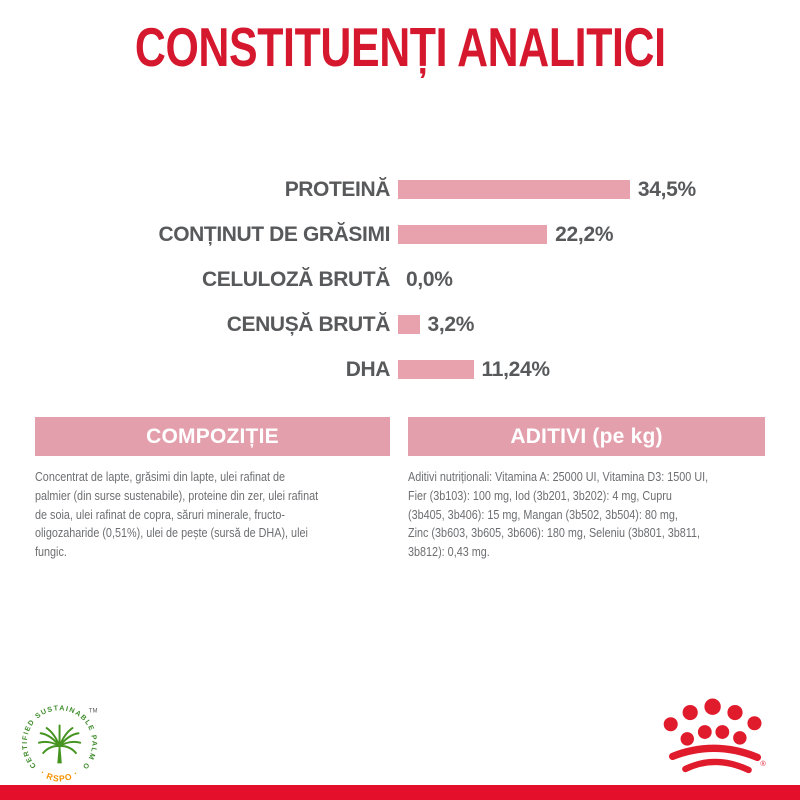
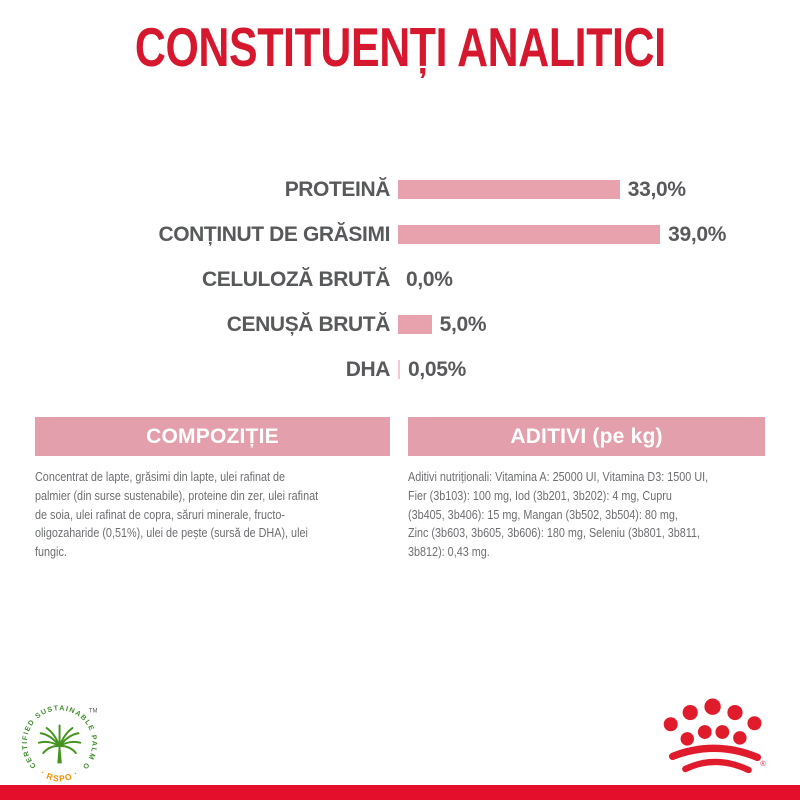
PROTEINĂ: 34,5% -> 33,0%
CONȚINUT DE GRĂSIMI: 22,2% -> 39,0%
CENUȘĂ BRUTĂ: 3,2% -> 5,0%
DHA: 11,24% -> 0,05%
